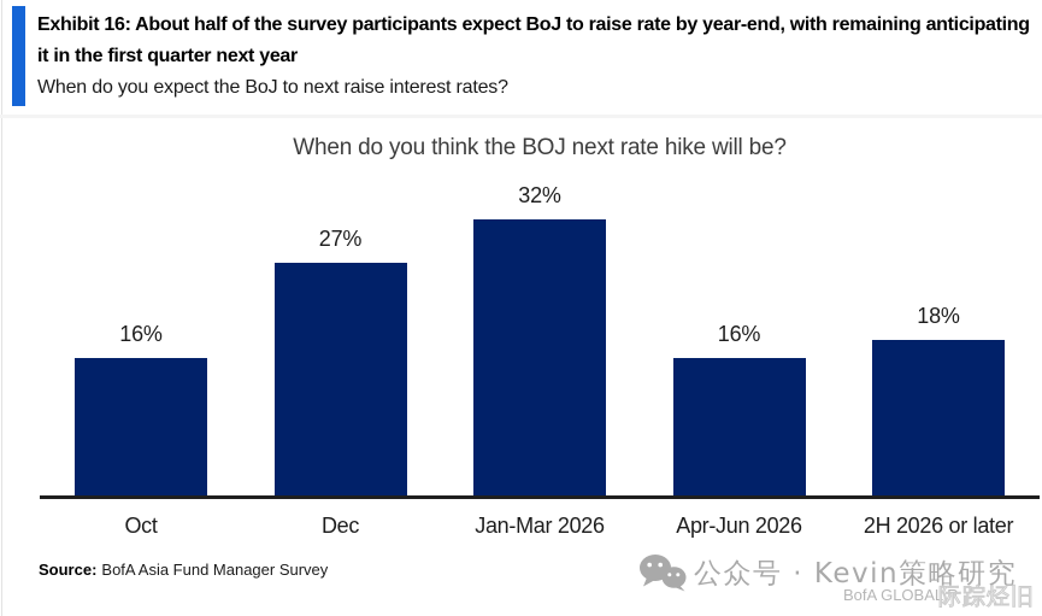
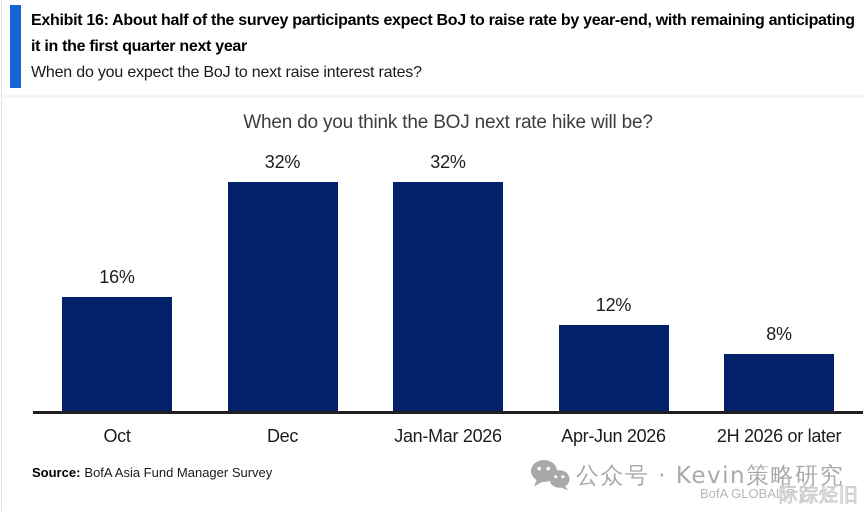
Dec: 27% -> 32%
Apr-Jun 2026: 16% -> 12%
2H 2026 or later: 18% -> 8%
